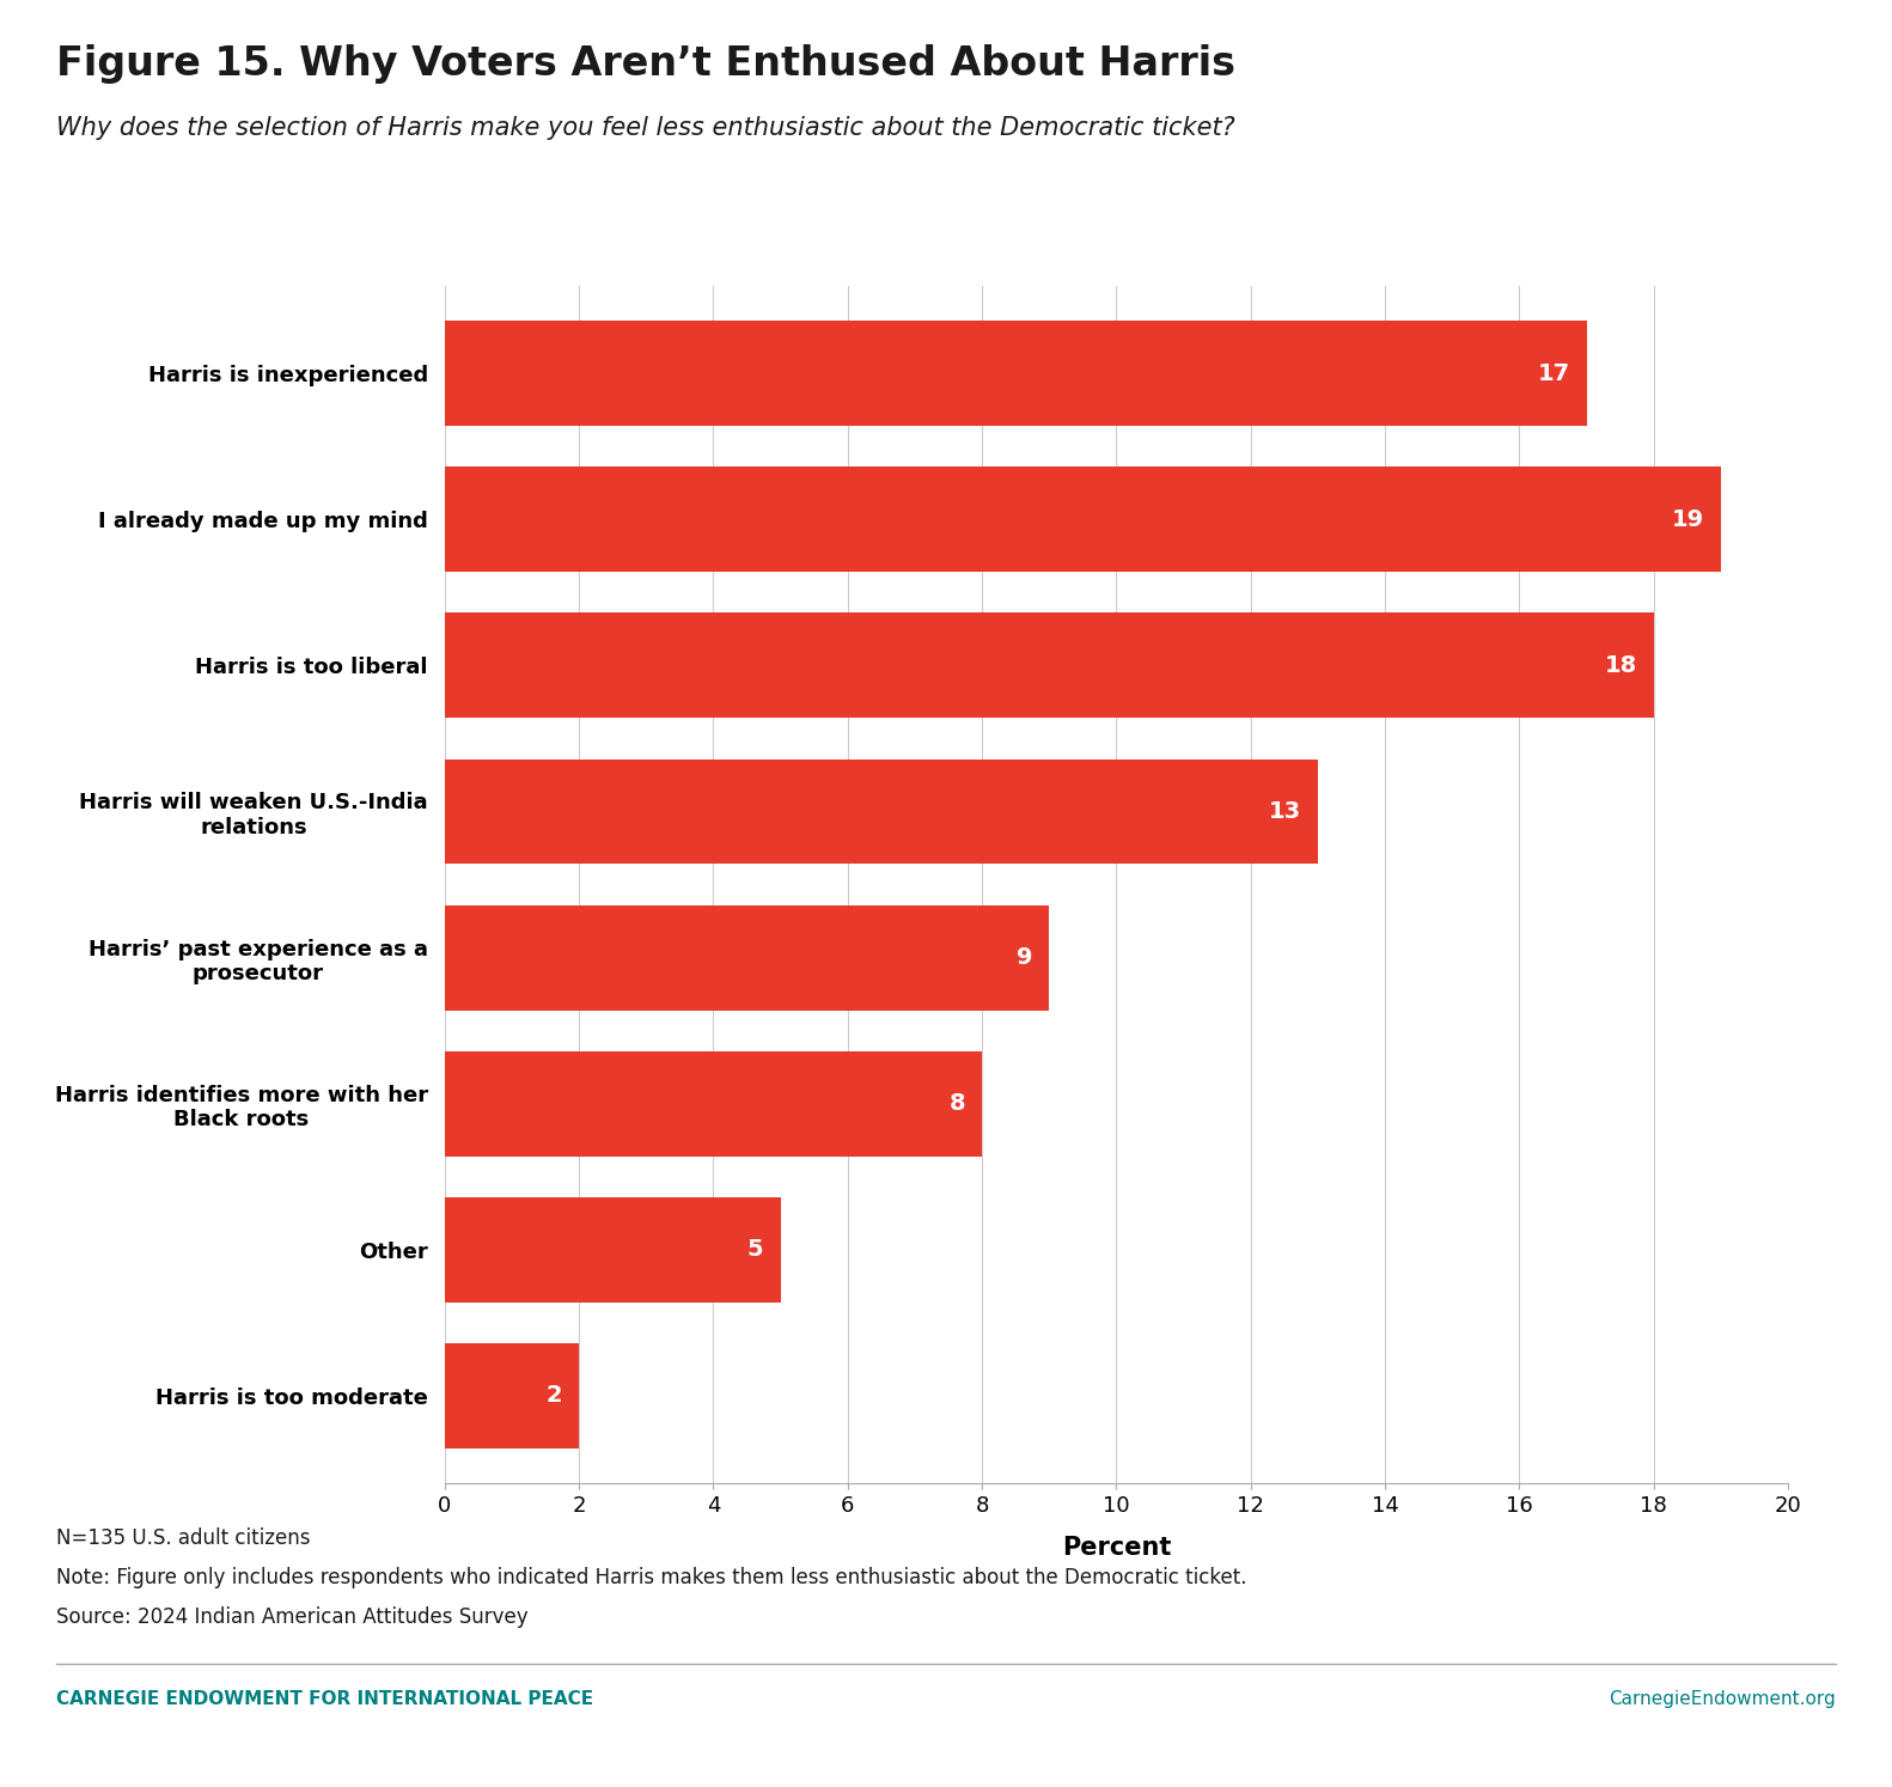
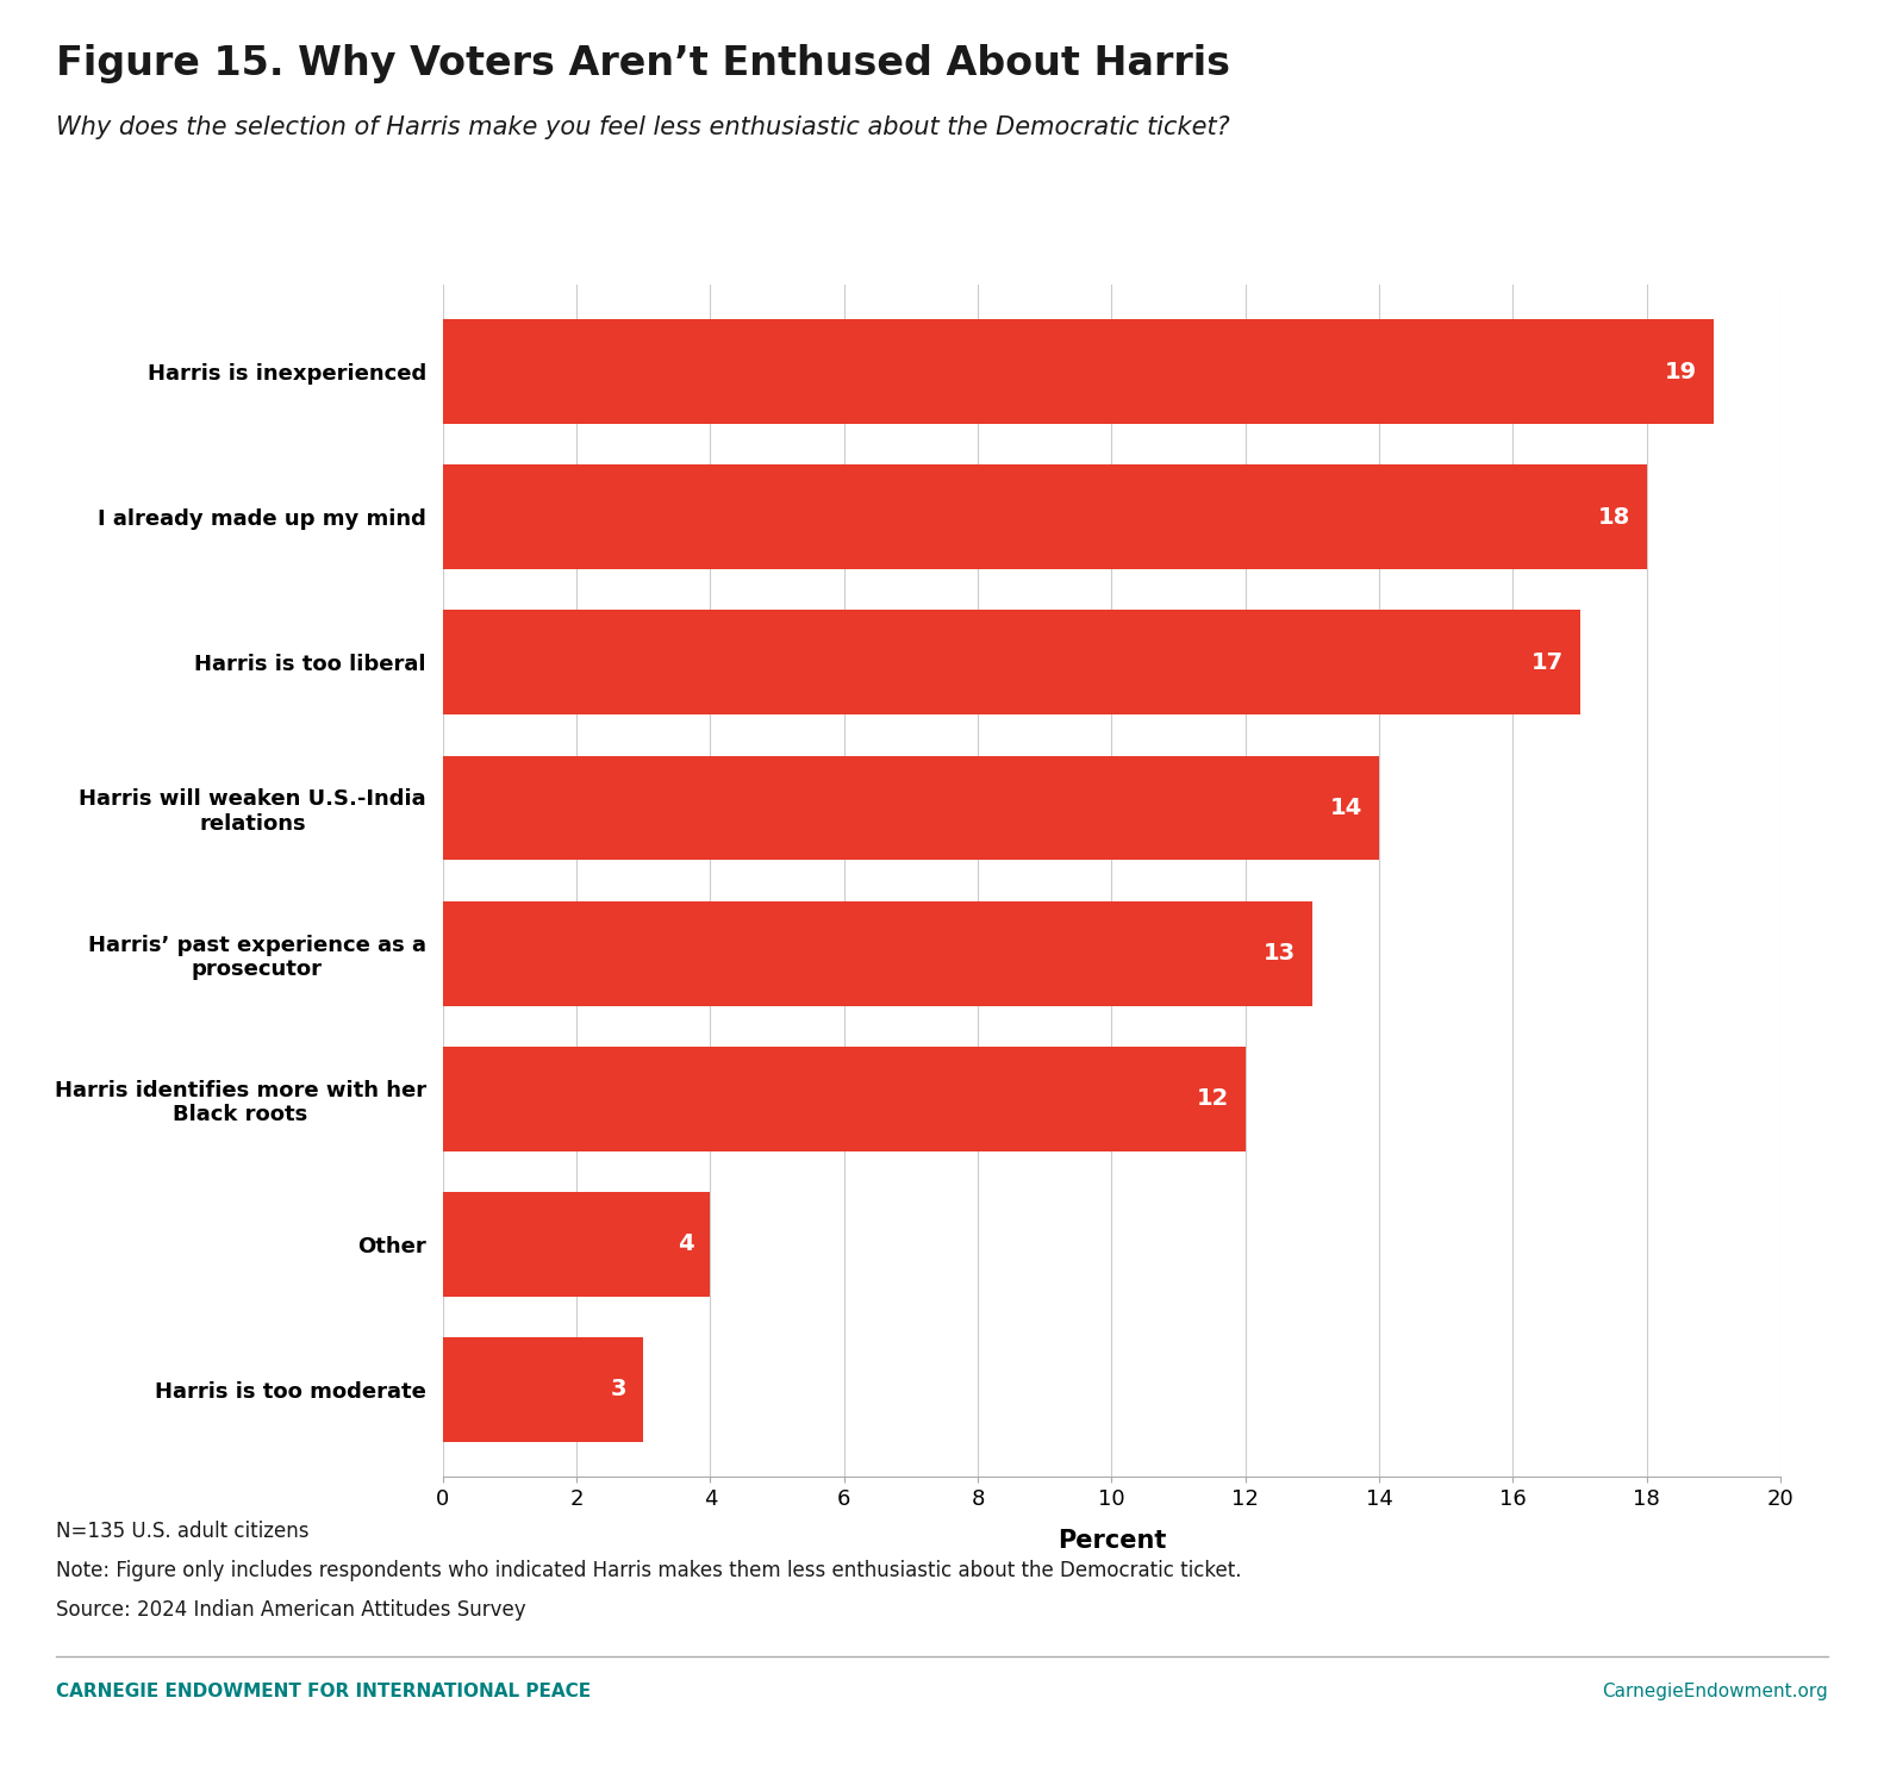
Harris is inexperienced: 17 -> 19
I already made up my mind: 19 -> 18
Harris is too liberal: 18 -> 17
Harris will weaken U.S.-India relations: 13 -> 14
Harris’ past experience as a prosecutor: 9 -> 13
Harris identifies more with her Black roots: 8 -> 12
Other: 5 -> 4
Harris is too moderate: 2 -> 3
